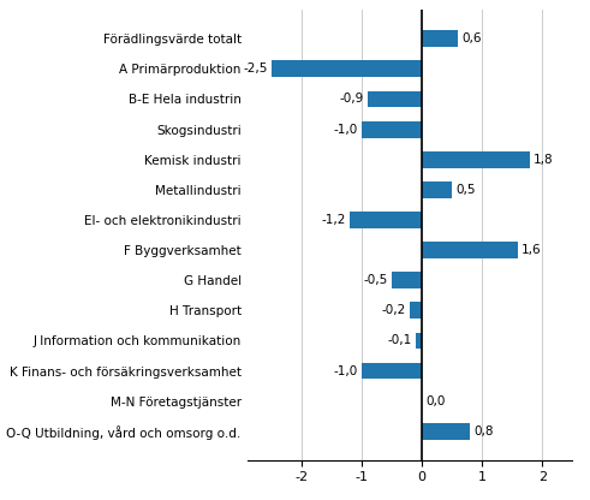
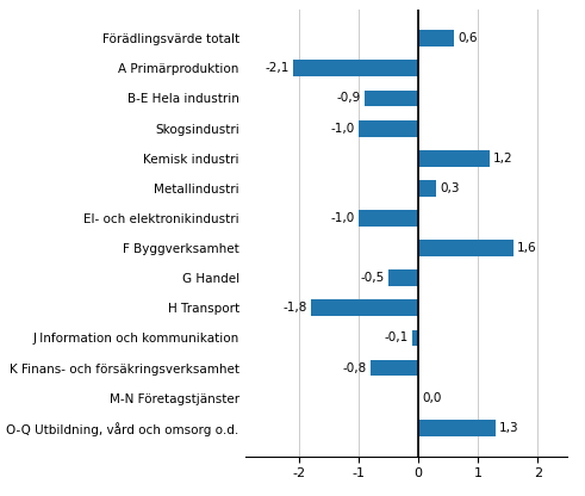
A Primärproduktion: -2,5 -> -2,1
Kemisk industri: 1,8 -> 1,2
Metallindustri: 0,5 -> 0,3
El- och elektronikindustri: -1,2 -> -1,0
H Transport: -0,2 -> -1,8
K Finans- och försäkringsverksamhet: -1,0 -> -0,8
O-Q Utbildning, vård och omsorg o.d.: 0,8 -> 1,3
